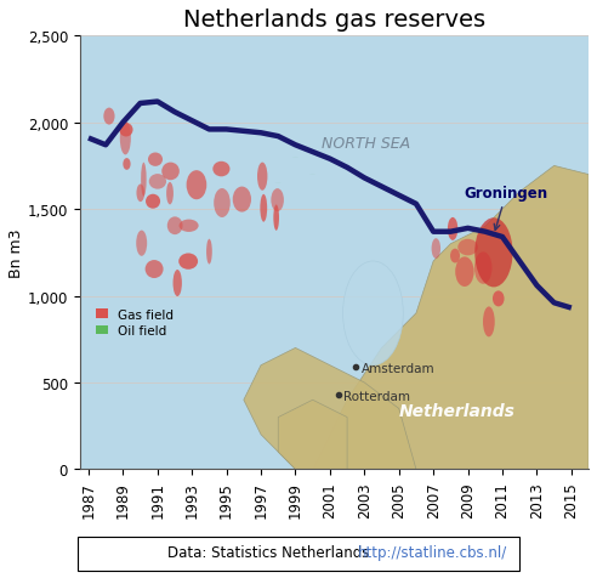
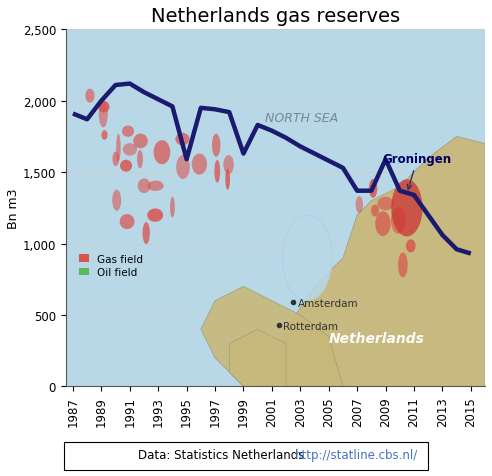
1995: 1,960 -> 1,590
1999: 1,870 -> 1,630
2009: 1,390 -> 1,590
